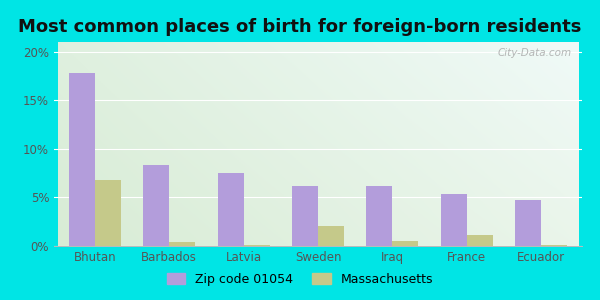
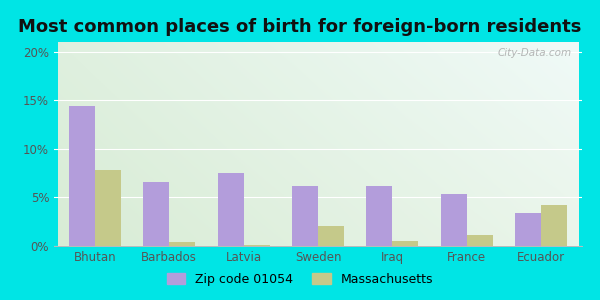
Zip code 01054/Bhutan: 17.8% -> 14.4%
Massachusetts/Bhutan: 6.8% -> 7.8%
Zip code 01054/Barbados: 8.3% -> 6.6%
Zip code 01054/Ecuador: 4.7% -> 3.4%
Massachusetts/Ecuador: 0.1% -> 4.2%
